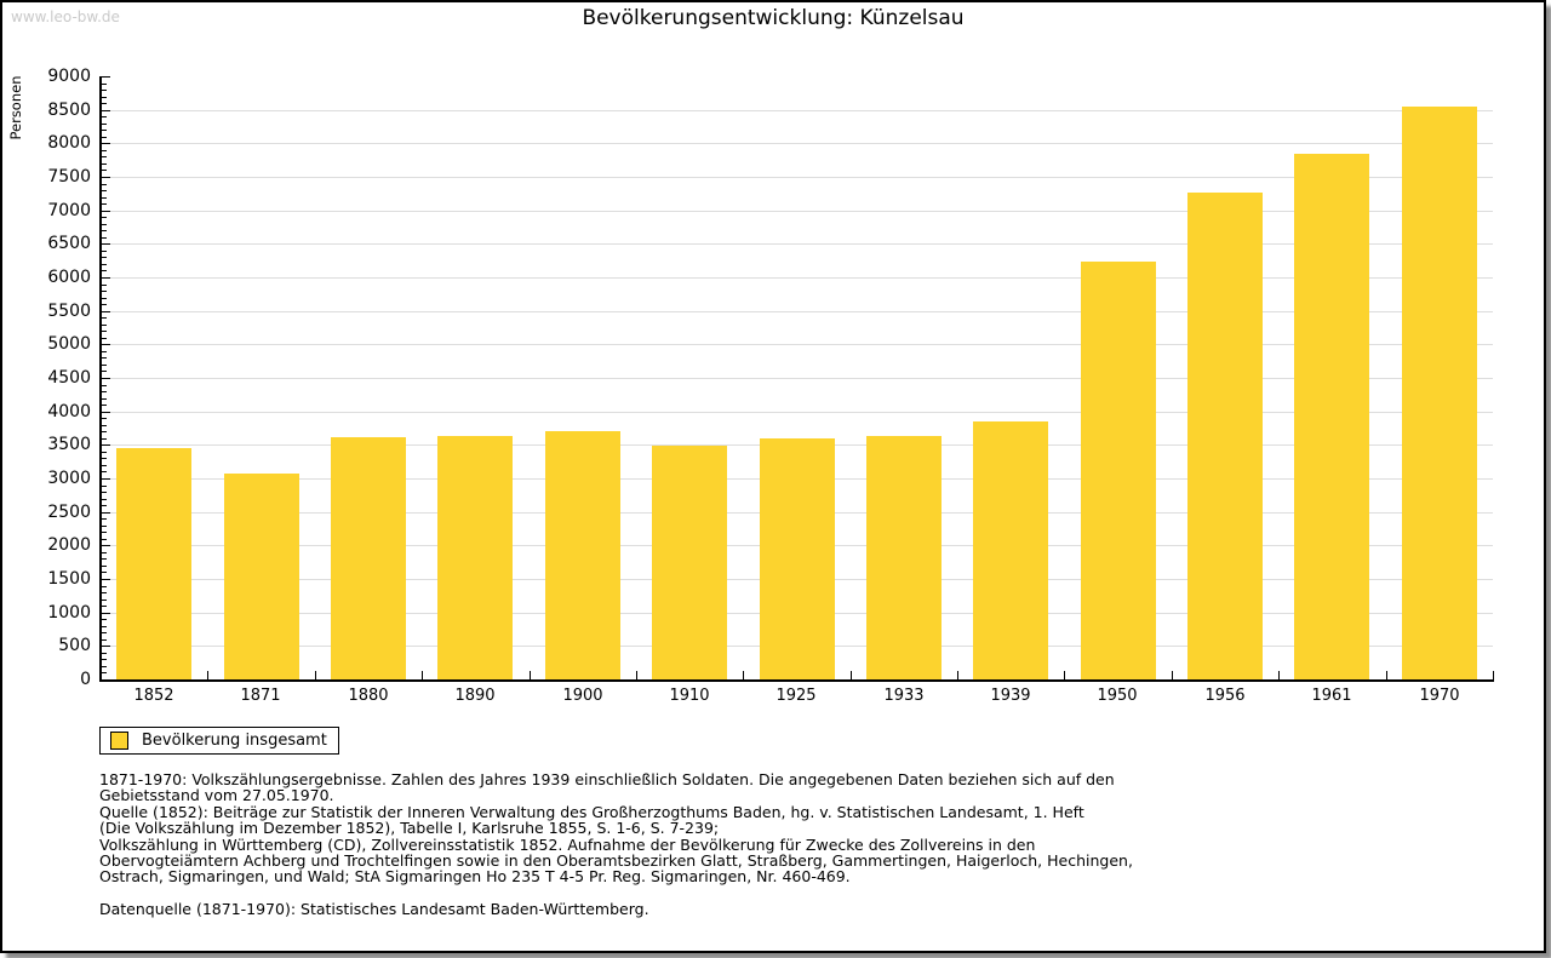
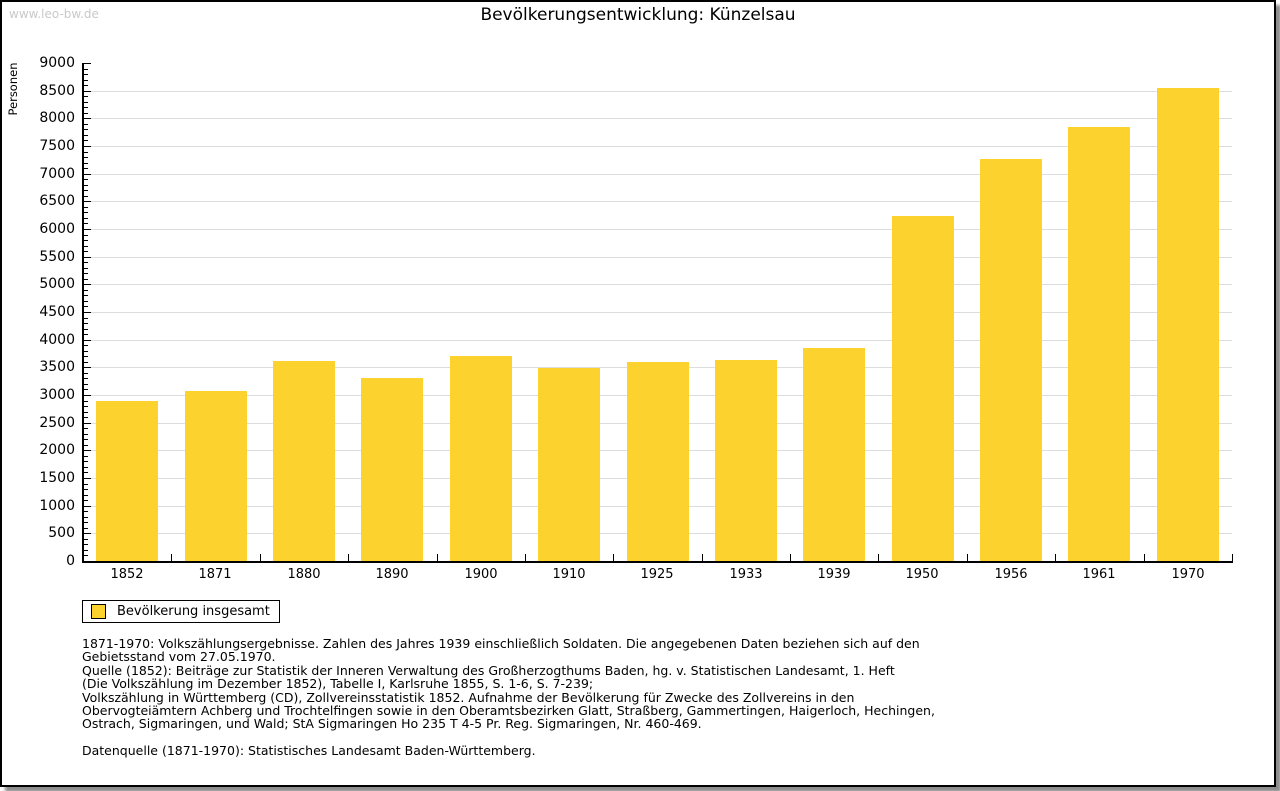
1852: 3500 -> 2900
1890: 3600 -> 3300
